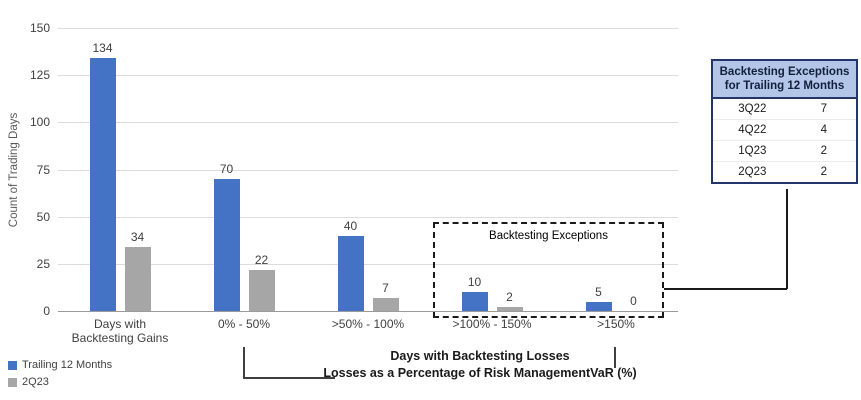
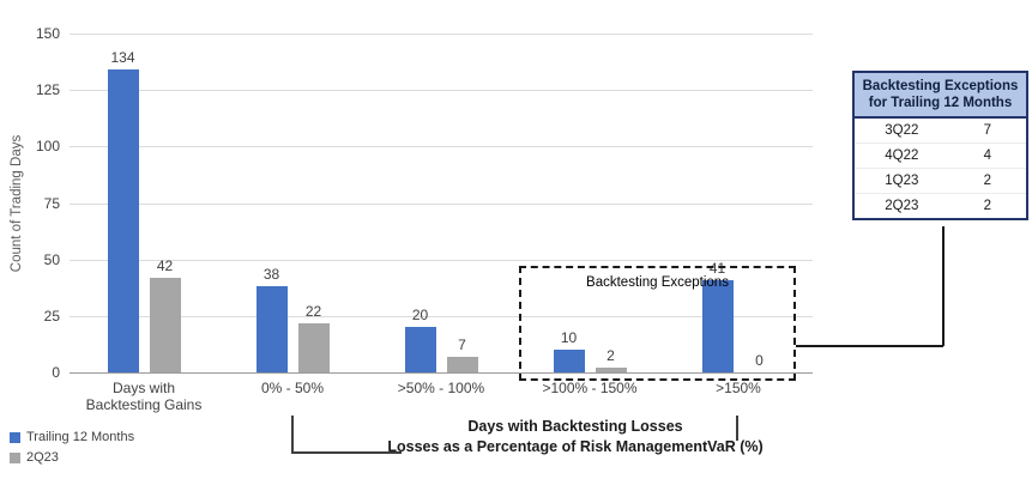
2Q23/Days with Backtesting Gains: 34 -> 42
Trailing 12 Months/0% - 50%: 70 -> 38
Trailing 12 Months/>50% - 100%: 40 -> 20
Trailing 12 Months/>150%: 5 -> 41
